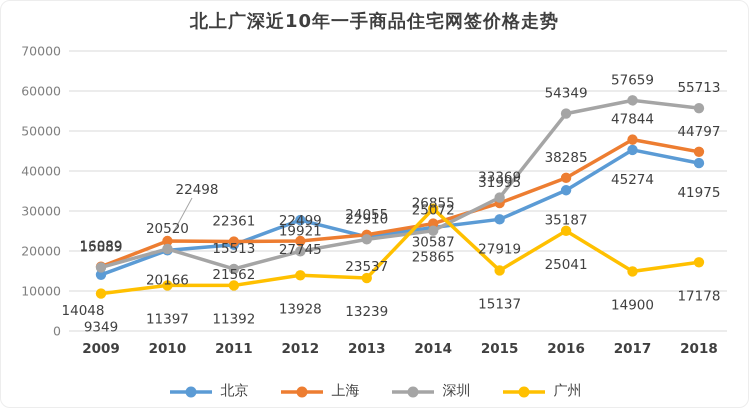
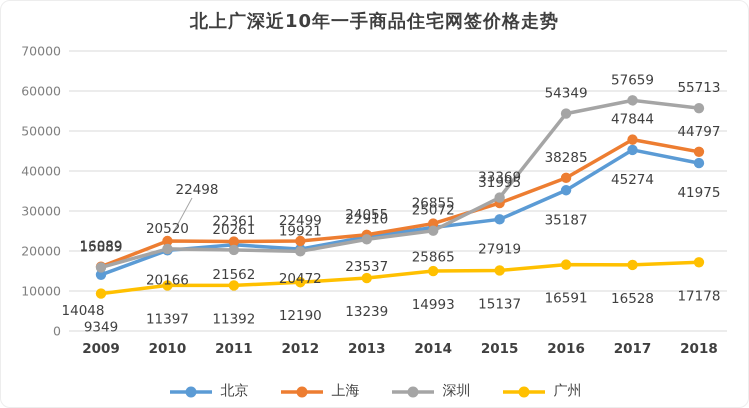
深圳/2011: 15513 -> 20261
北京/2012: 27745 -> 20472
广州/2012: 13928 -> 12190
广州/2014: 30587 -> 14993
广州/2016: 25041 -> 16591
广州/2017: 14900 -> 16528
